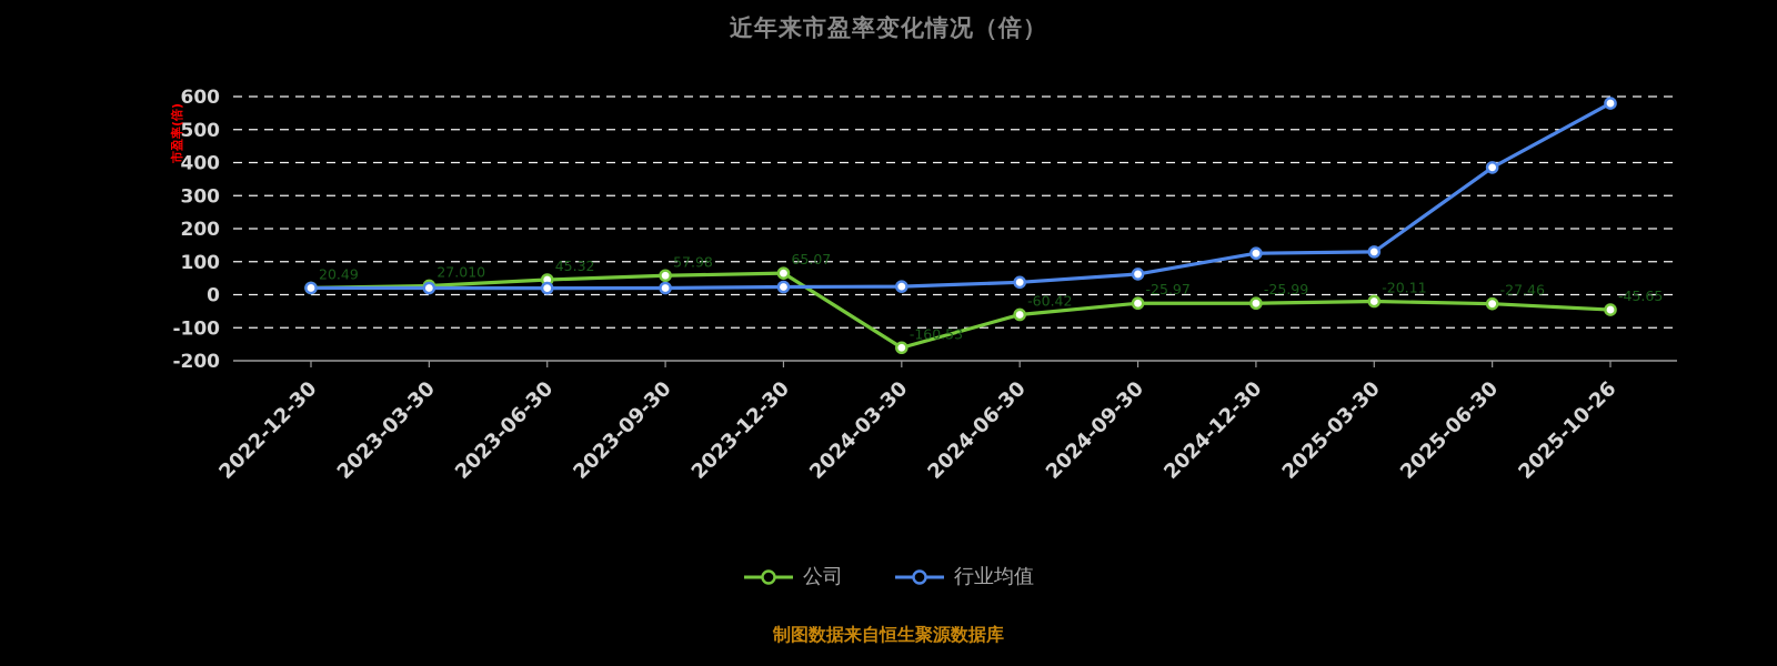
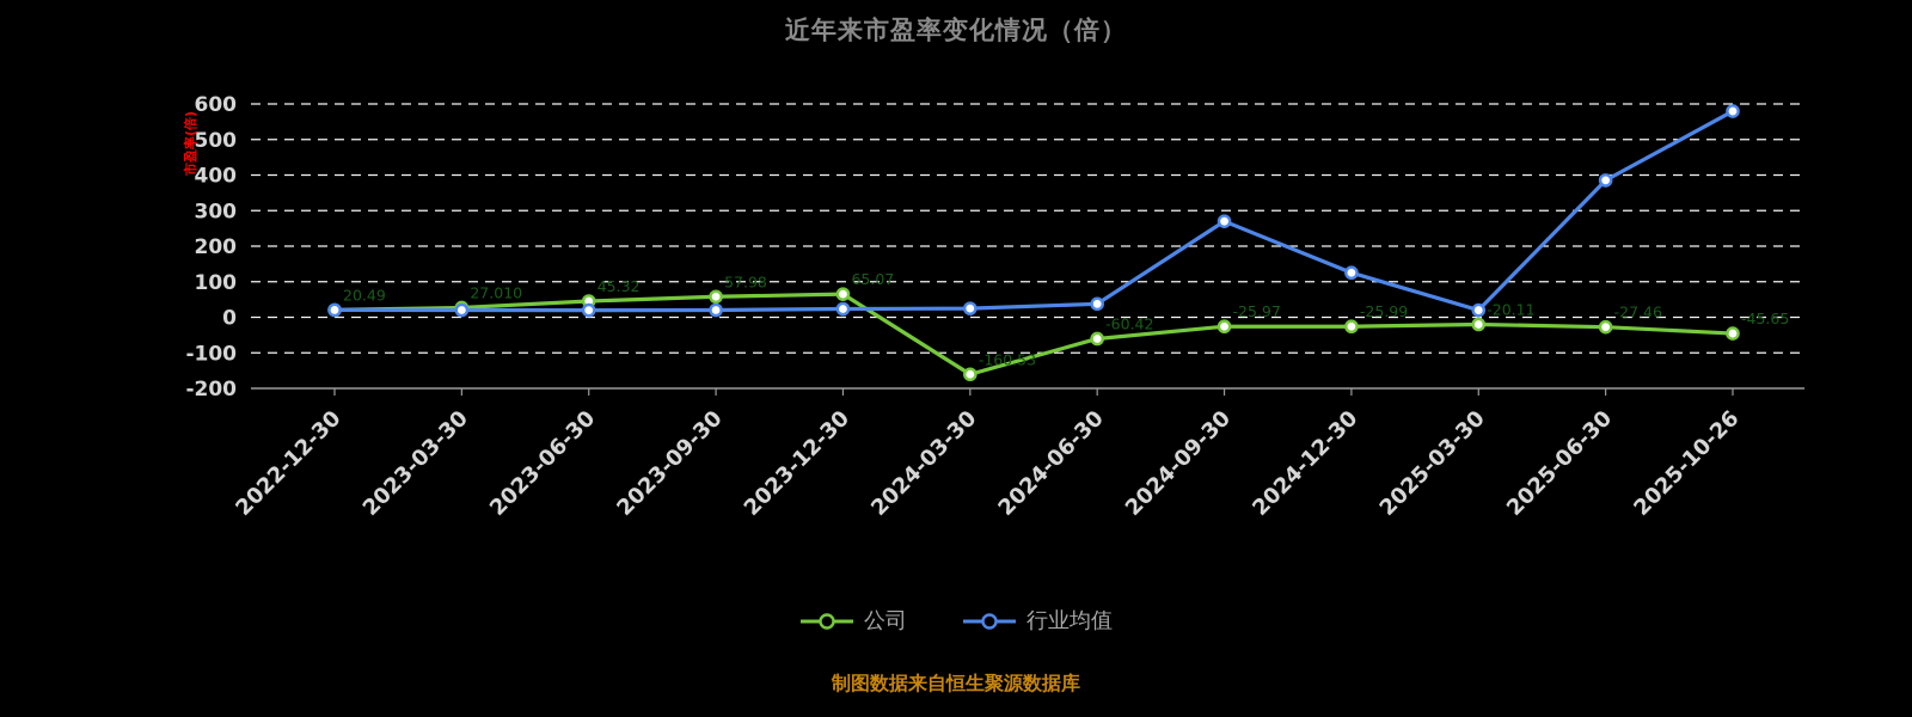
行业均值/2024-09-30: 60 -> 270
行业均值/2025-03-30: 130 -> 20
